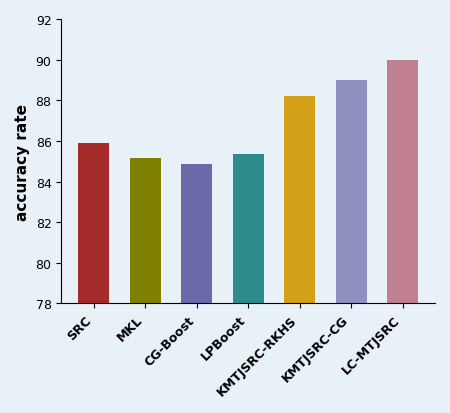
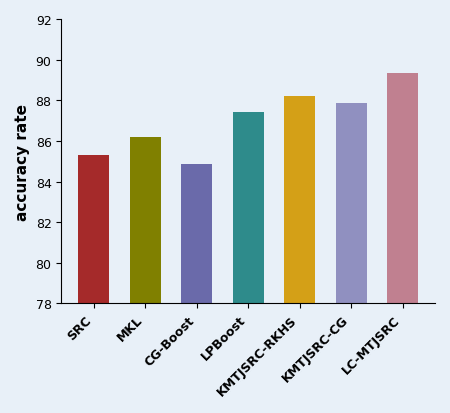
SRC: 85.90 -> 85.30
MKL: 85.15 -> 86.20
LPBoost: 85.35 -> 87.40
KMTJSRC-CG: 89.00 -> 87.85
LC-MTJSRC: 90.00 -> 89.35
